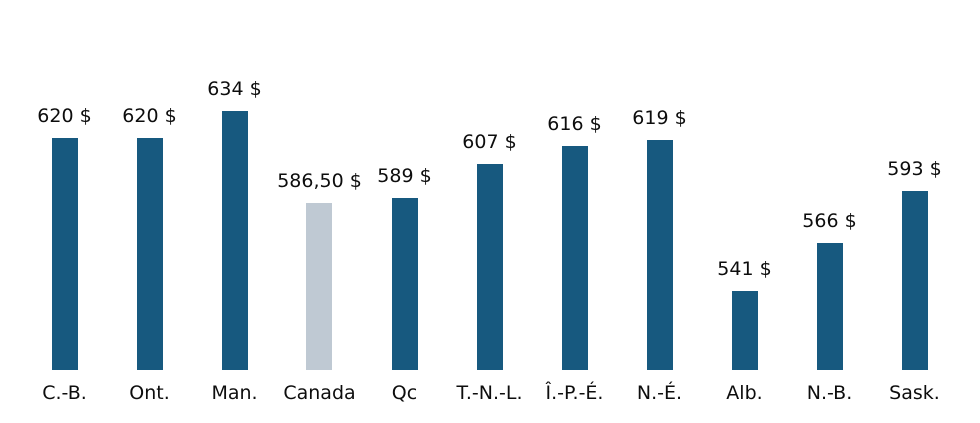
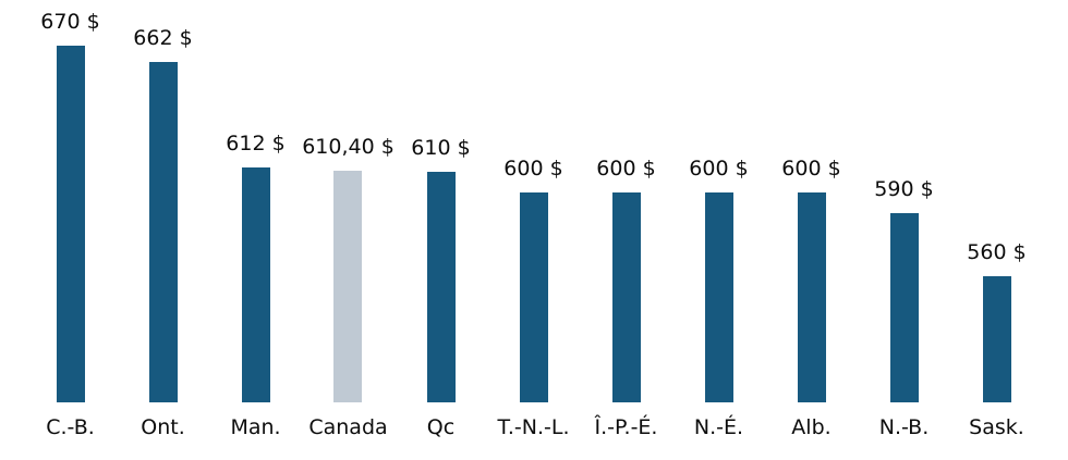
C.-B.: 620 -> 670
Ont.: 620 -> 662
Man.: 634 -> 612
Canada: 586,50 -> 610,40
Qc: 589 -> 610
T.-N.-L.: 607 -> 600
Î.-P.-É.: 616 -> 600
N.-É.: 619 -> 600
Alb.: 541 -> 600
N.-B.: 566 -> 590
Sask.: 593 -> 560
